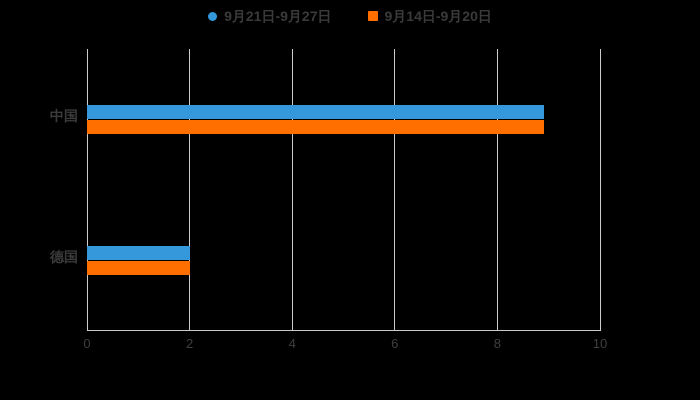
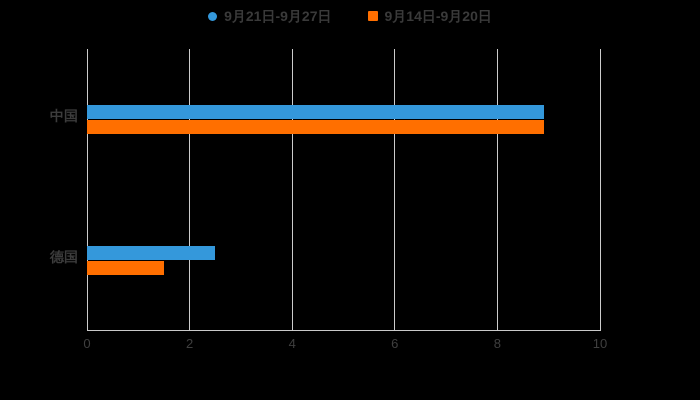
9月21日-9月27日/德国: 2.0 -> 2.5
9月14日-9月20日/德国: 2.0 -> 1.5
